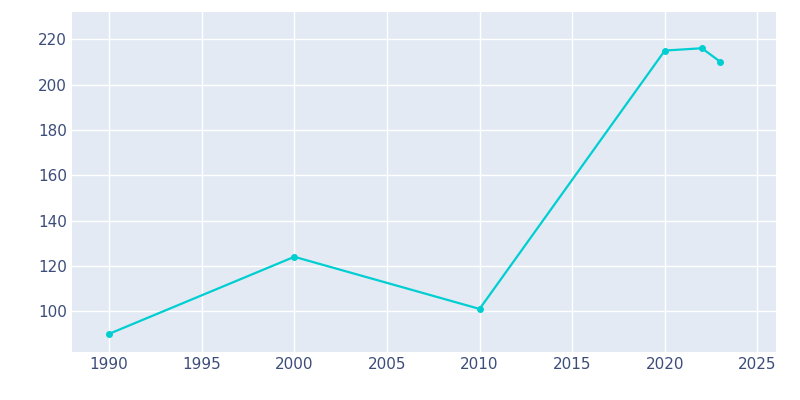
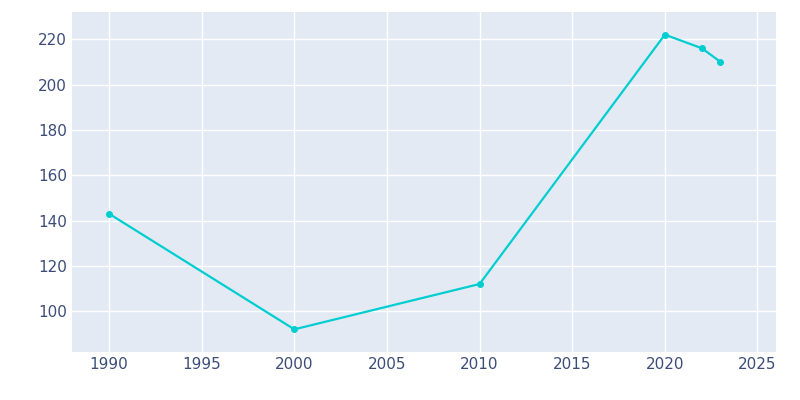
1990: 90 -> 143
2000: 124 -> 92
2010: 101 -> 112
2020: 215 -> 222
